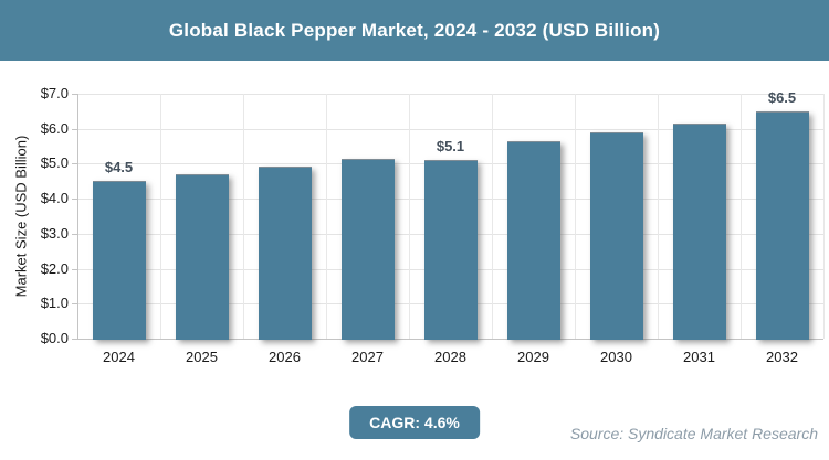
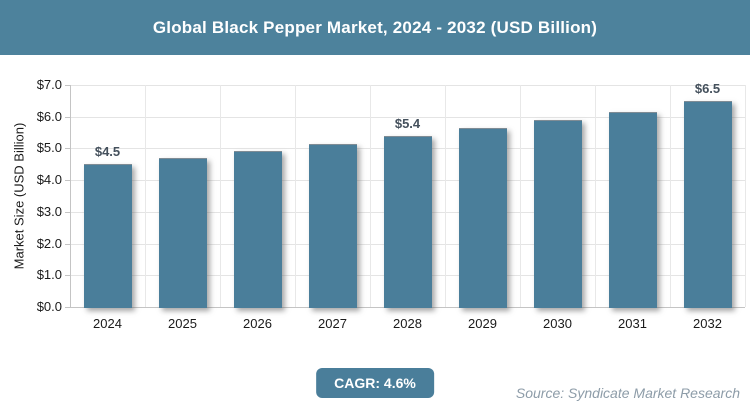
2028: $5.1 -> $5.4
